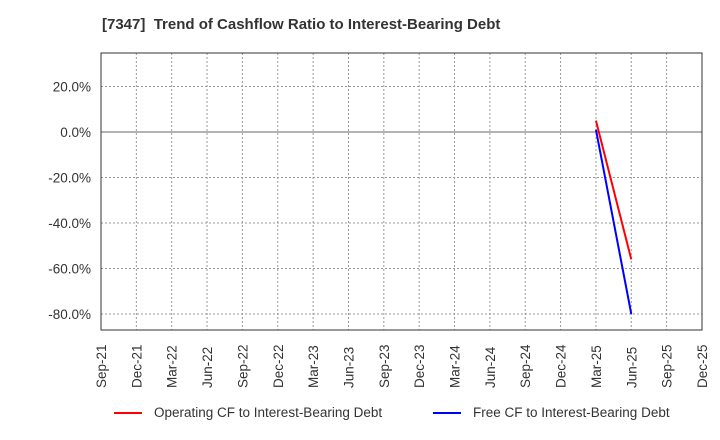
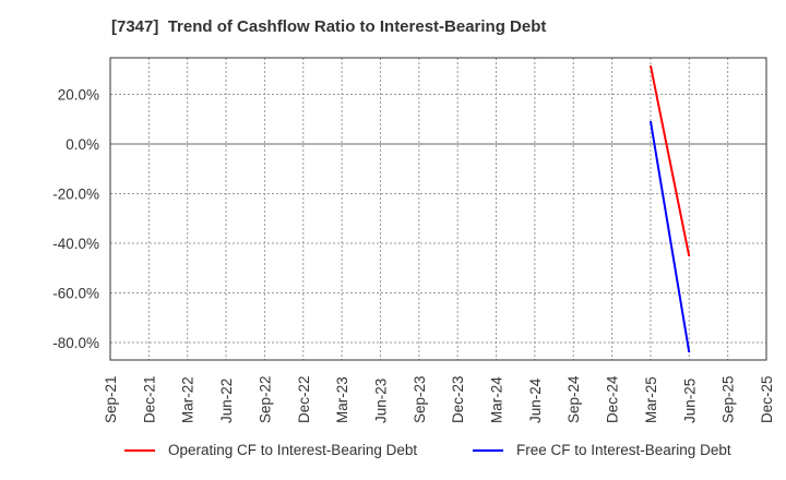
Operating CF to Interest-Bearing Debt/Mar-25: 5% -> 32%
Free CF to Interest-Bearing Debt/Mar-25: 1% -> 9%
Operating CF to Interest-Bearing Debt/Jun-25: -56% -> -45%
Free CF to Interest-Bearing Debt/Jun-25: -80% -> -84%
